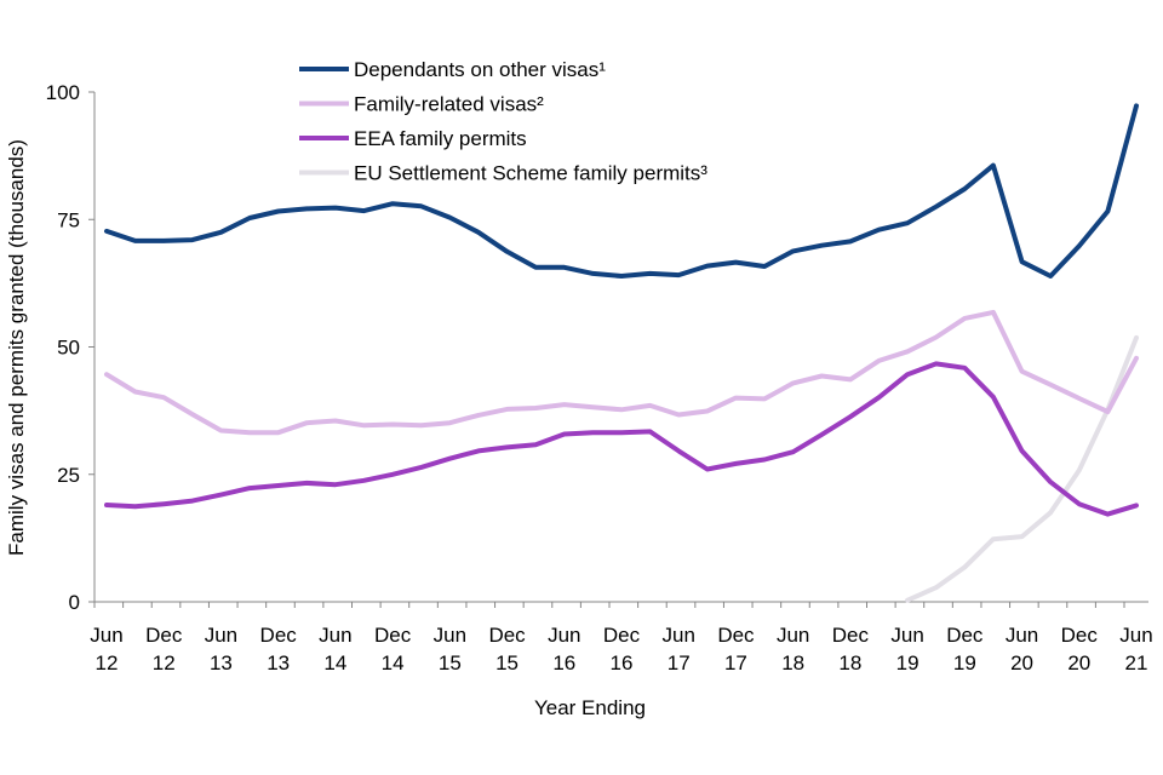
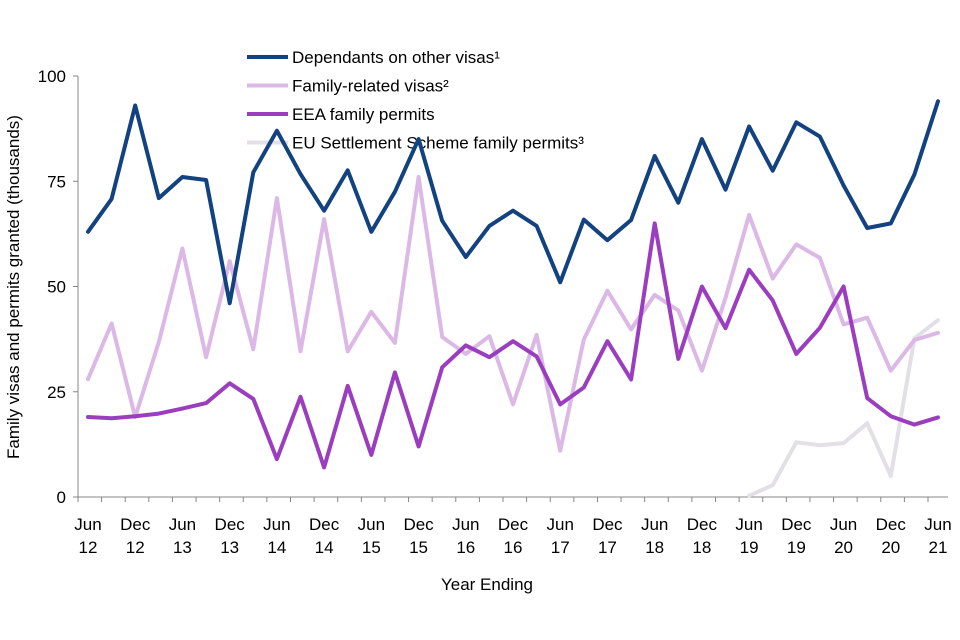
Dependants on other visas¹/Jun 12: 73 -> 63
Family-related visas²/Jun 12: 45 -> 28
Dependants on other visas¹/Dec 12: 71 -> 93
Family-related visas²/Dec 12: 40 -> 19
Dependants on other visas¹/Jun 13: 72 -> 76
Family-related visas²/Jun 13: 34 -> 59
Dependants on other visas¹/Dec 13: 77 -> 46
Family-related visas²/Dec 13: 33 -> 56
EEA family permits/Dec 13: 23 -> 27
Dependants on other visas¹/Jun 14: 77 -> 87
Family-related visas²/Jun 14: 36 -> 71
EEA family permits/Jun 14: 23 -> 9
Dependants on other visas¹/Dec 14: 78 -> 68
Family-related visas²/Dec 14: 35 -> 66
EEA family permits/Dec 14: 25 -> 7
Dependants on other visas¹/Jun 15: 75 -> 63
Family-related visas²/Jun 15: 35 -> 44
EEA family permits/Jun 15: 28 -> 10
Dependants on other visas¹/Dec 15: 69 -> 85
Family-related visas²/Dec 15: 38 -> 76
EEA family permits/Dec 15: 30 -> 12
Dependants on other visas¹/Jun 16: 66 -> 57
Family-related visas²/Jun 16: 39 -> 34
EEA family permits/Jun 16: 33 -> 36
Dependants on other visas¹/Dec 16: 64 -> 68
Family-related visas²/Dec 16: 38 -> 22
EEA family permits/Dec 16: 33 -> 37
Dependants on other visas¹/Jun 17: 64 -> 51
Family-related visas²/Jun 17: 37 -> 11
EEA family permits/Jun 17: 30 -> 22
Dependants on other visas¹/Dec 17: 67 -> 61
Family-related visas²/Dec 17: 40 -> 49
EEA family permits/Dec 17: 27 -> 37
Dependants on other visas¹/Jun 18: 69 -> 81
Family-related visas²/Jun 18: 43 -> 48
EEA family permits/Jun 18: 29 -> 65
Dependants on other visas¹/Dec 18: 71 -> 85
Family-related visas²/Dec 18: 44 -> 30
EEA family permits/Dec 18: 36 -> 50
Dependants on other visas¹/Jun 19: 74 -> 88
Family-related visas²/Jun 19: 49 -> 67
EEA family permits/Jun 19: 45 -> 54
Dependants on other visas¹/Dec 19: 81 -> 89
Family-related visas²/Dec 19: 56 -> 60
EEA family permits/Dec 19: 46 -> 34
EU Settlement Scheme family permits³/Dec 19: 7 -> 13
Dependants on other visas¹/Jun 20: 67 -> 74
Family-related visas²/Jun 20: 45 -> 41
EEA family permits/Jun 20: 30 -> 50
Dependants on other visas¹/Dec 20: 70 -> 65
Family-related visas²/Dec 20: 40 -> 30
EU Settlement Scheme family permits³/Dec 20: 26 -> 5
Dependants on other visas¹/Jun 21: 97 -> 94
Family-related visas²/Jun 21: 48 -> 39
EU Settlement Scheme family permits³/Jun 21: 52 -> 42
